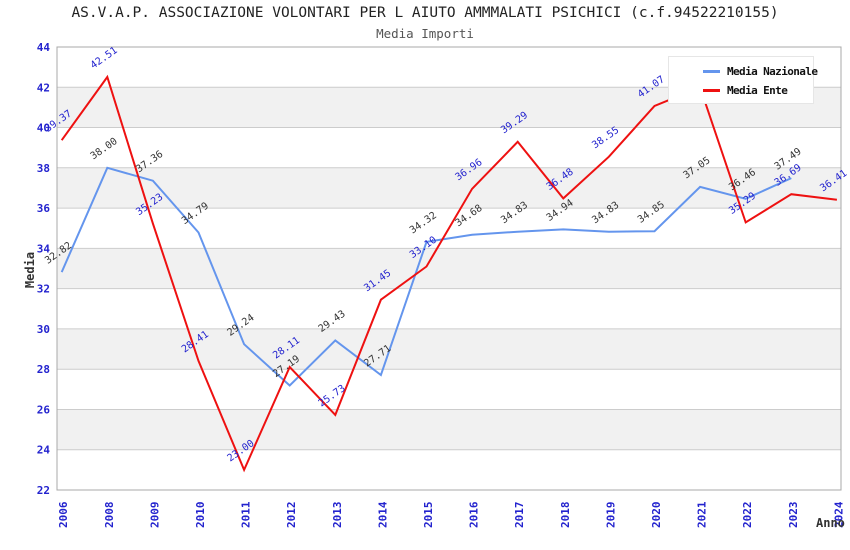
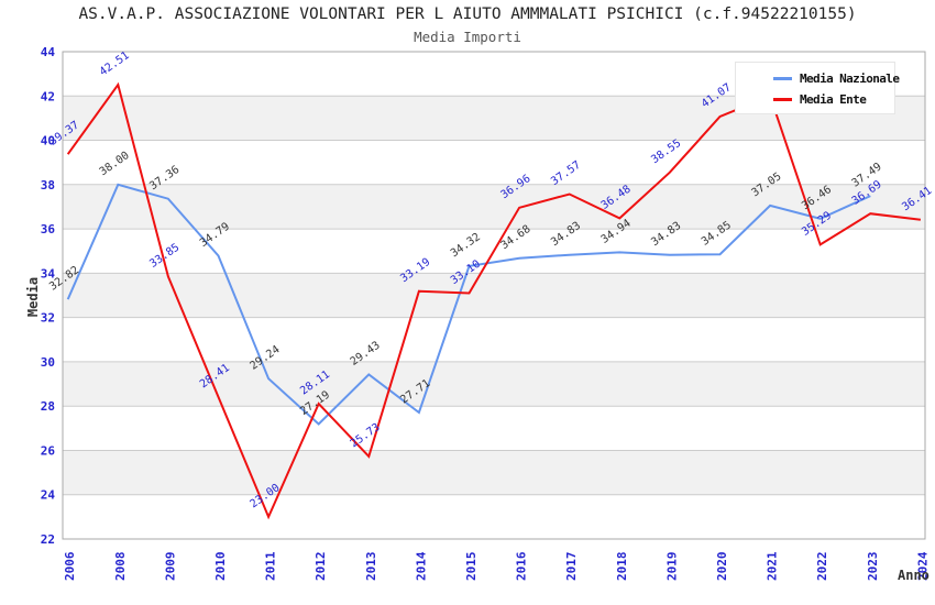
Media Ente/2009: 35.23 -> 33.85
Media Ente/2014: 31.45 -> 33.19
Media Ente/2017: 39.29 -> 37.57
